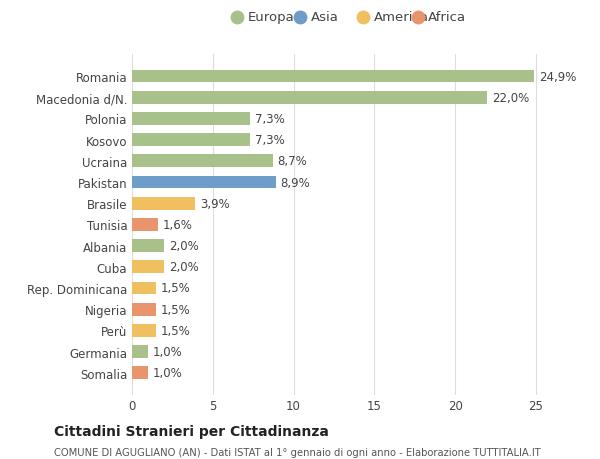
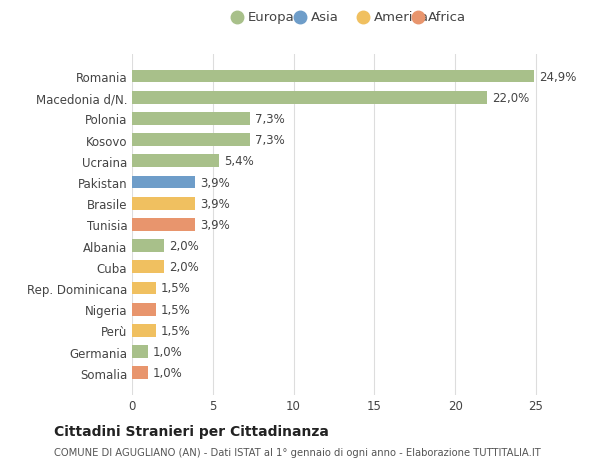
Ucraina: 8,7% -> 5,4%
Pakistan: 8,9% -> 3,9%
Tunisia: 1,6% -> 3,9%
